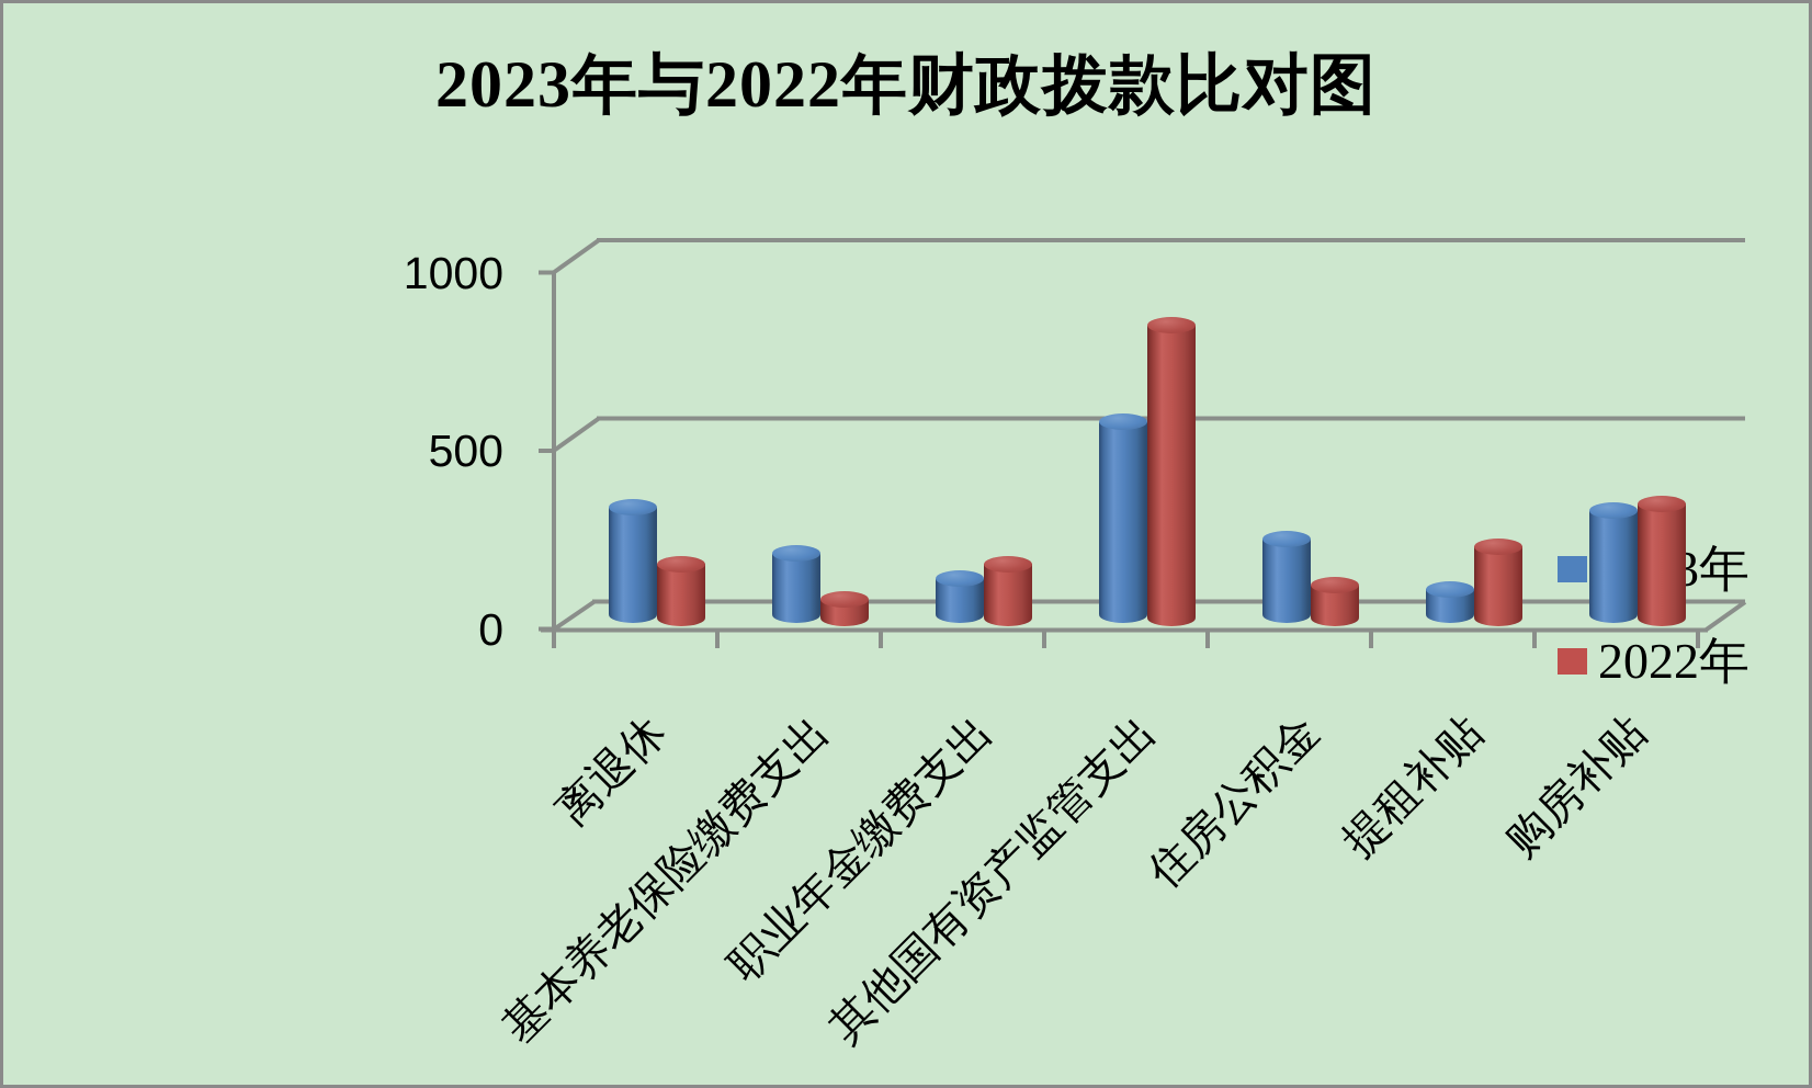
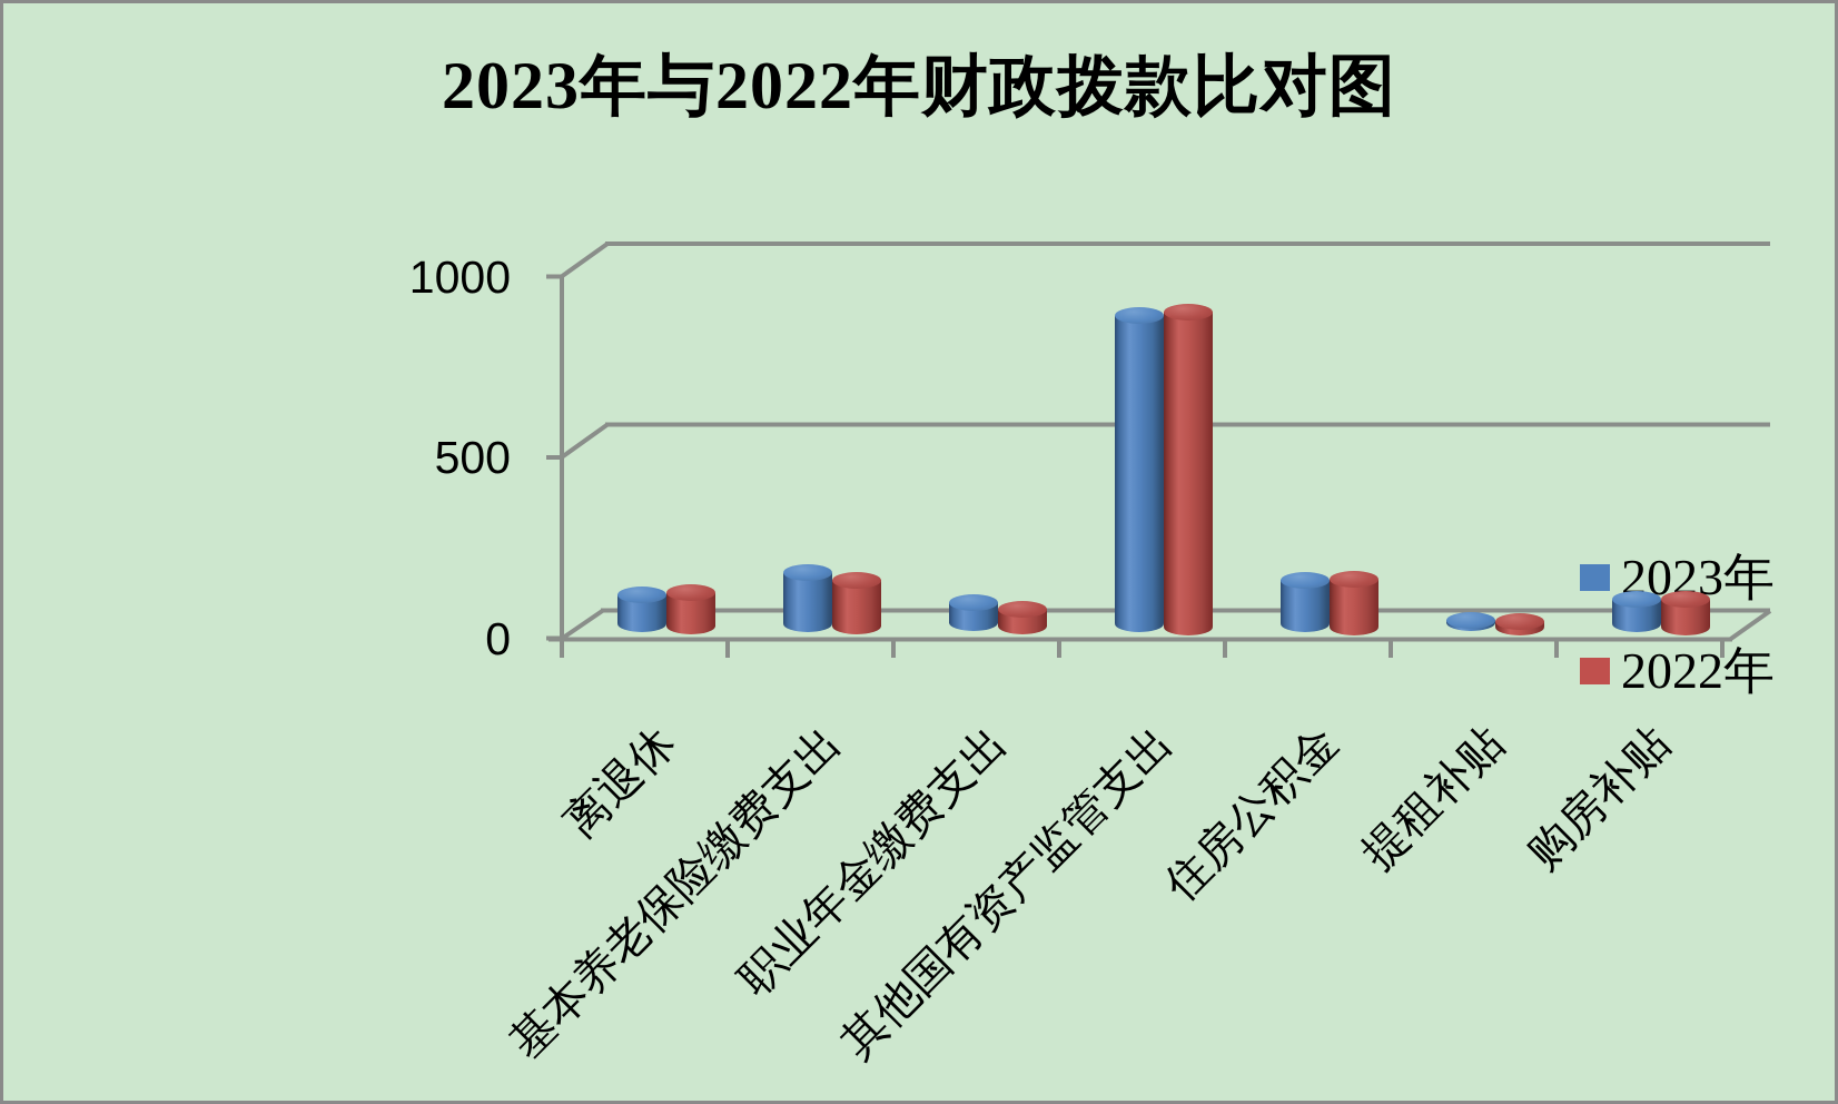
2023年/离退休: 300 -> 80
2022年/离退休: 150 -> 90
2023年/基本养老保险缴费支出: 170 -> 140
2022年/基本养老保险缴费支出: 50 -> 130
2023年/职业年金缴费支出: 100 -> 60
2022年/职业年金缴费支出: 150 -> 50
2023年/其他国有资产监管支出: 540 -> 850
2022年/其他国有资产监管支出: 820 -> 870
2023年/住房公积金: 210 -> 120
2022年/住房公积金: 90 -> 130
2023年/提租补贴: 70 -> 10
2022年/提租补贴: 200 -> 20
2023年/购房补贴: 290 -> 60
2022年/购房补贴: 320 -> 80
